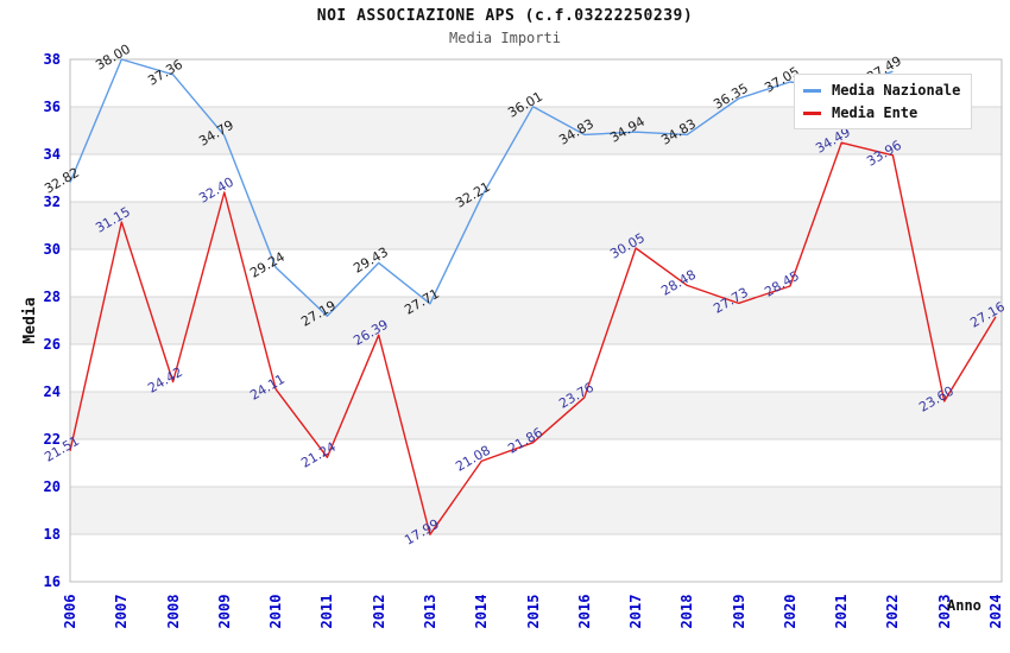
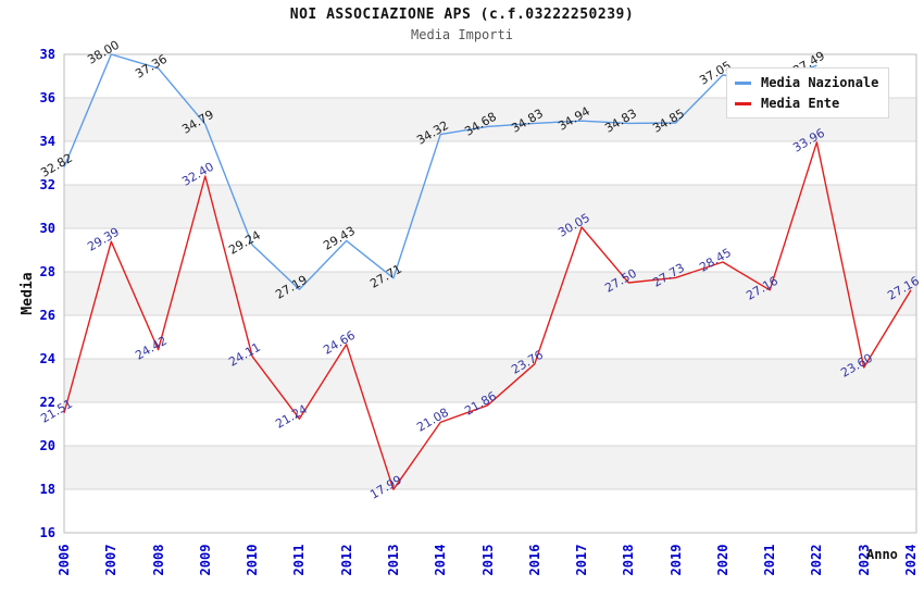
Media Ente/2007: 31.15 -> 29.39
Media Ente/2012: 26.39 -> 24.66
Media Nazionale/2014: 32.21 -> 34.32
Media Nazionale/2015: 36.01 -> 34.68
Media Ente/2018: 28.48 -> 27.50
Media Nazionale/2019: 36.35 -> 34.85
Media Ente/2021: 34.49 -> 27.16
